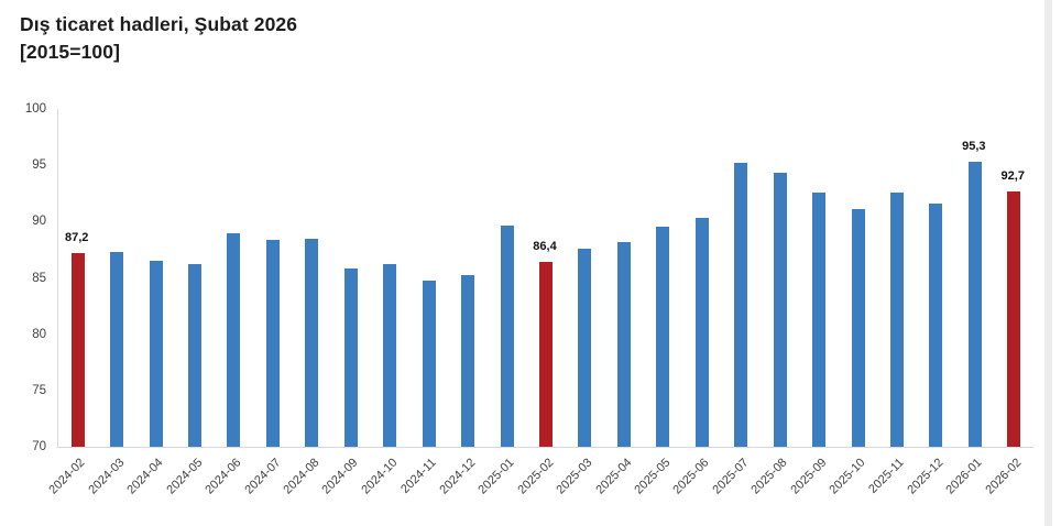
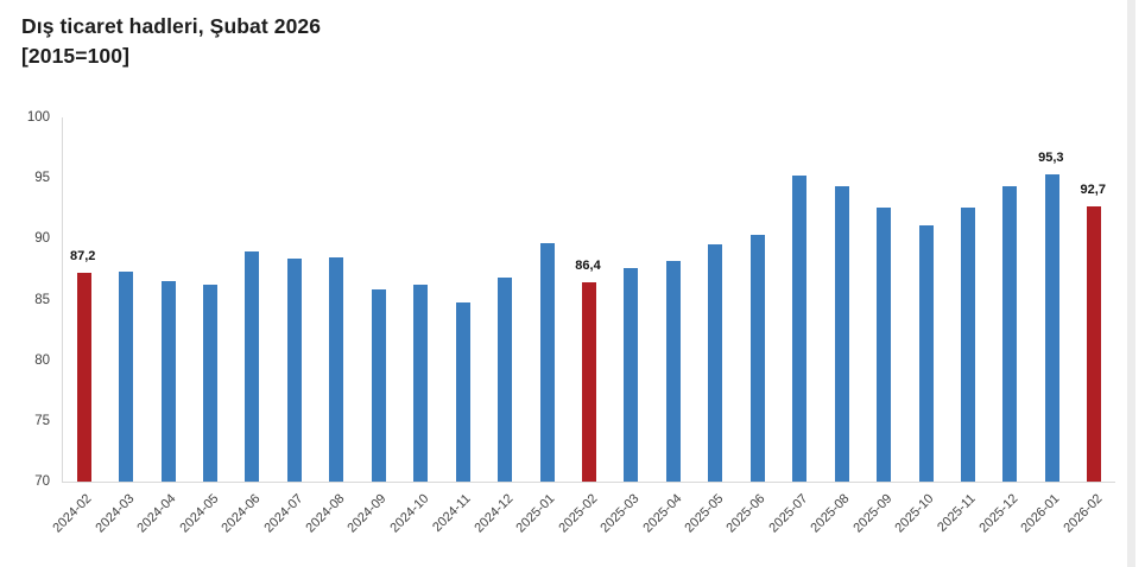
2024-12: 85.2 -> 86.8
2025-12: 91.6 -> 94.3
